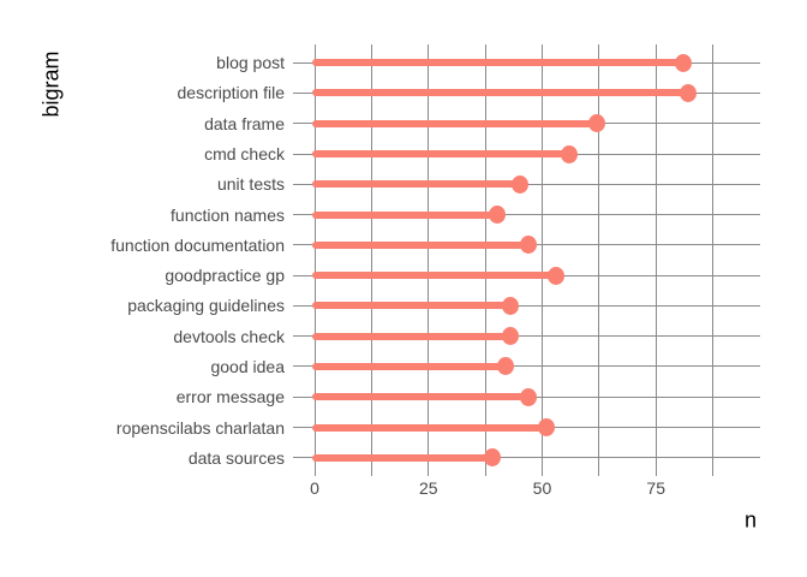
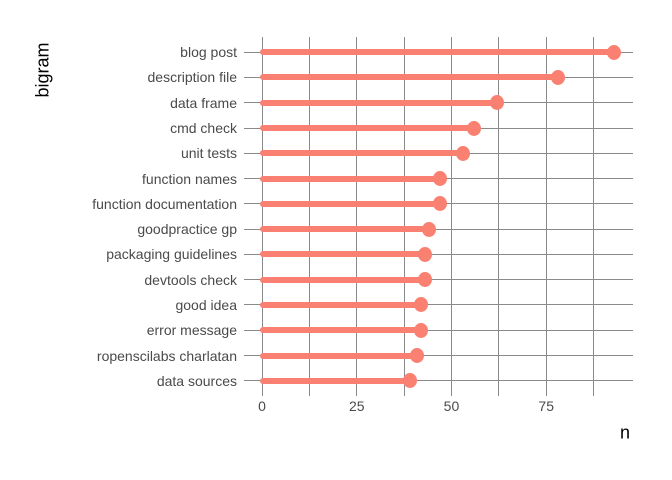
blog post: 81 -> 93
description file: 82 -> 78
unit tests: 45 -> 53
function names: 40 -> 47
goodpractice gp: 53 -> 44
error message: 47 -> 42
ropenscilabs charlatan: 51 -> 41
